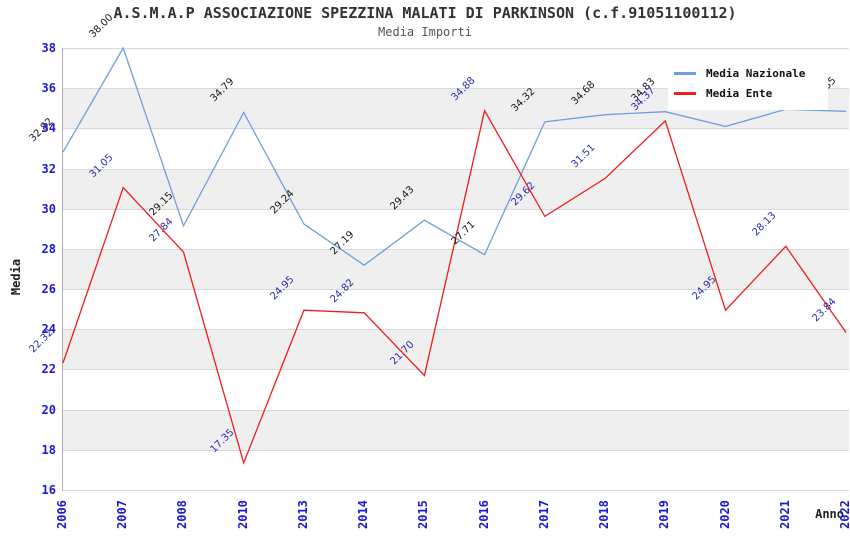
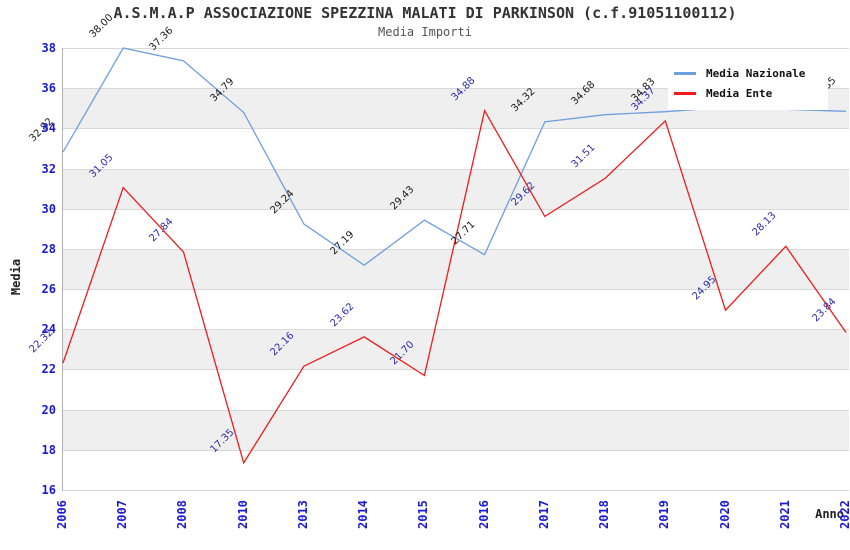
Media Nazionale/2008: 29.15 -> 37.36
Media Ente/2013: 24.95 -> 22.16
Media Ente/2014: 24.82 -> 23.62
Media Nazionale/2020: 34.1 -> 35.0
